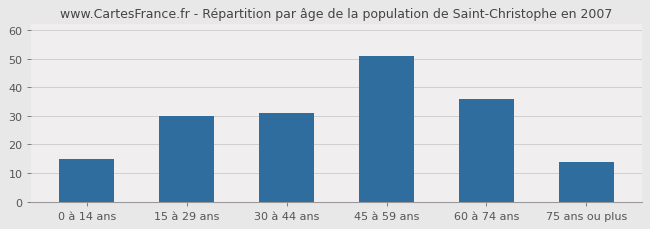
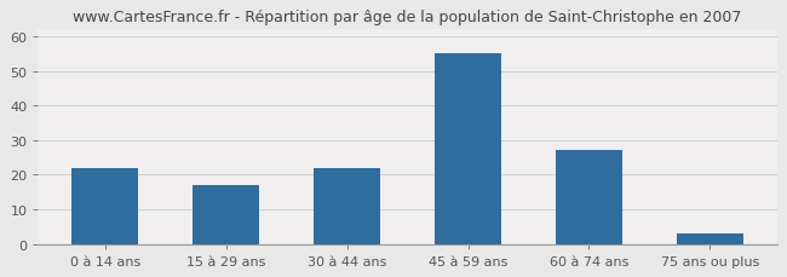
0 à 14 ans: 15 -> 22
15 à 29 ans: 30 -> 17
30 à 44 ans: 31 -> 22
45 à 59 ans: 51 -> 55
60 à 74 ans: 36 -> 27
75 ans ou plus: 14 -> 3
